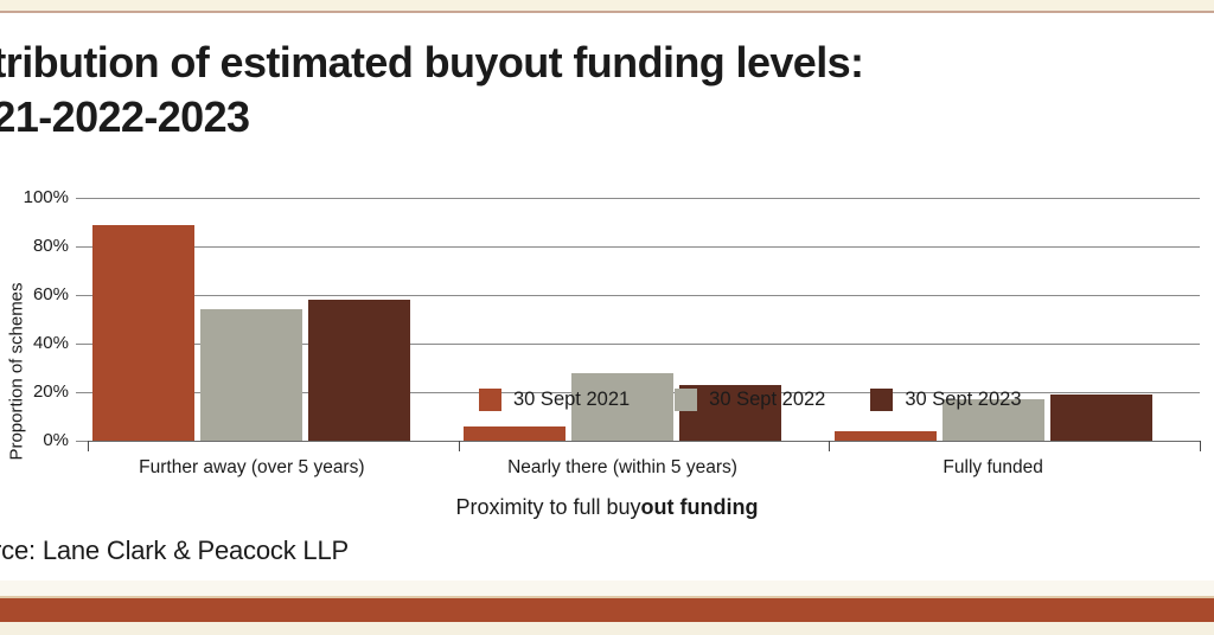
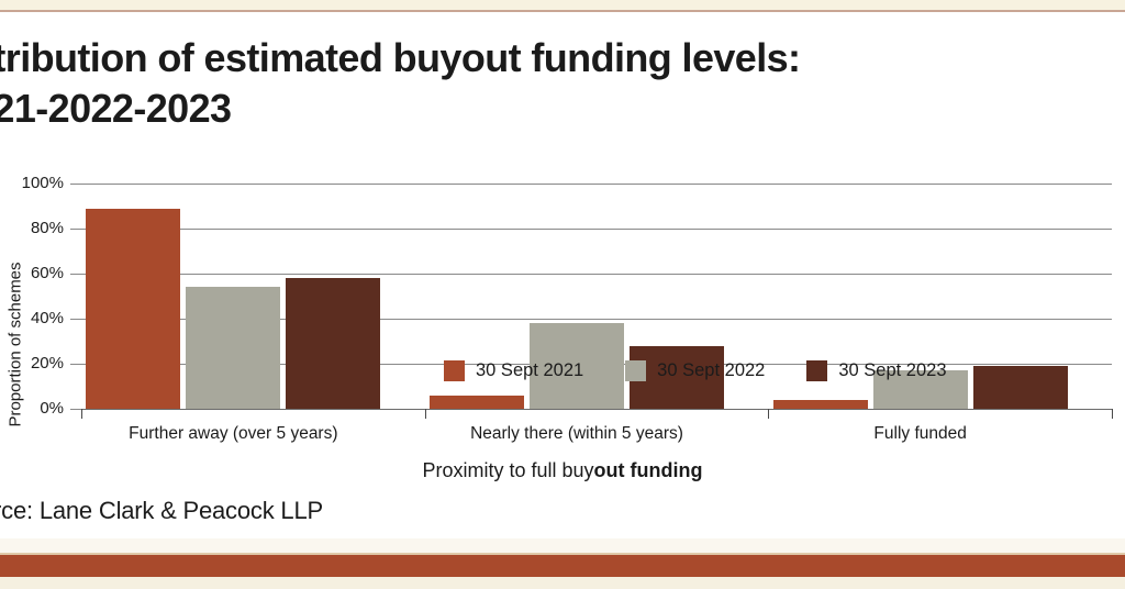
30 Sept 2022/Nearly there (within 5 years): 28% -> 38%
30 Sept 2023/Nearly there (within 5 years): 23% -> 28%
